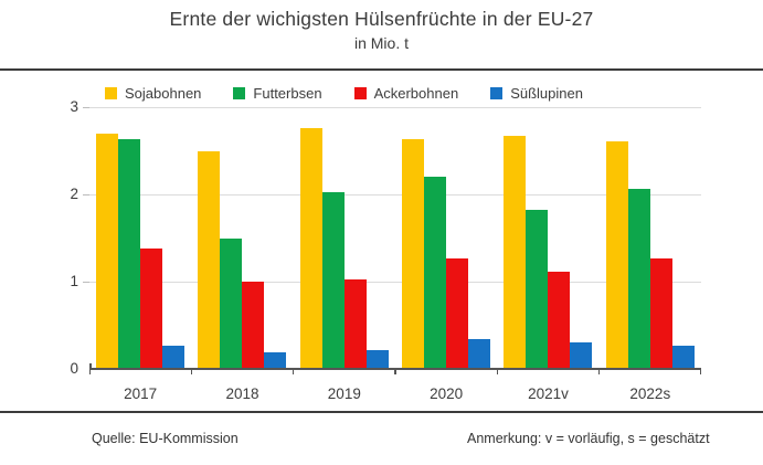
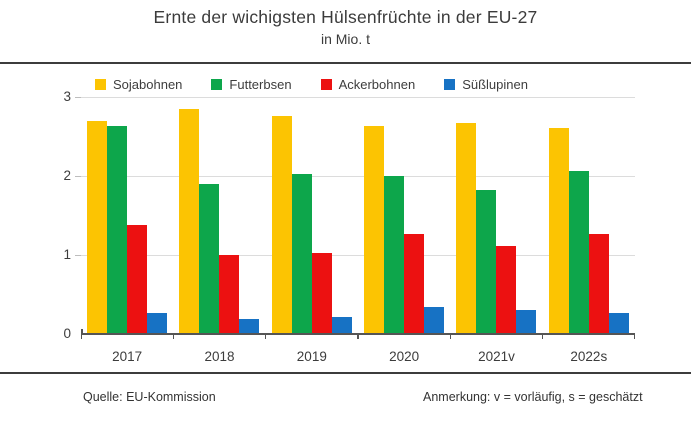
Sojabohnen/2018: 2.5 -> 2.9
Futterbsen/2018: 1.5 -> 1.9
Futterbsen/2020: 2.2 -> 2.0
